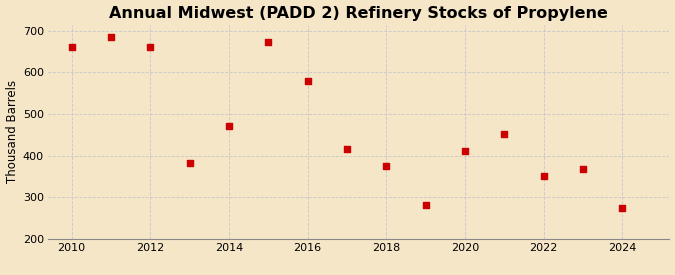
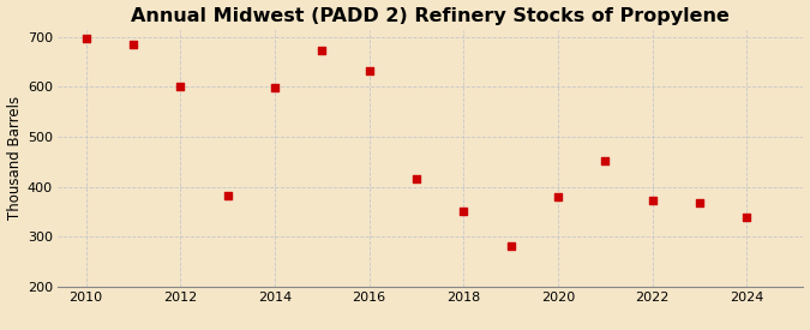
2010: 660 -> 697
2012: 660 -> 600
2014: 470 -> 598
2016: 580 -> 632
2018: 375 -> 350
2020: 410 -> 380
2022: 350 -> 372
2024: 275 -> 338
